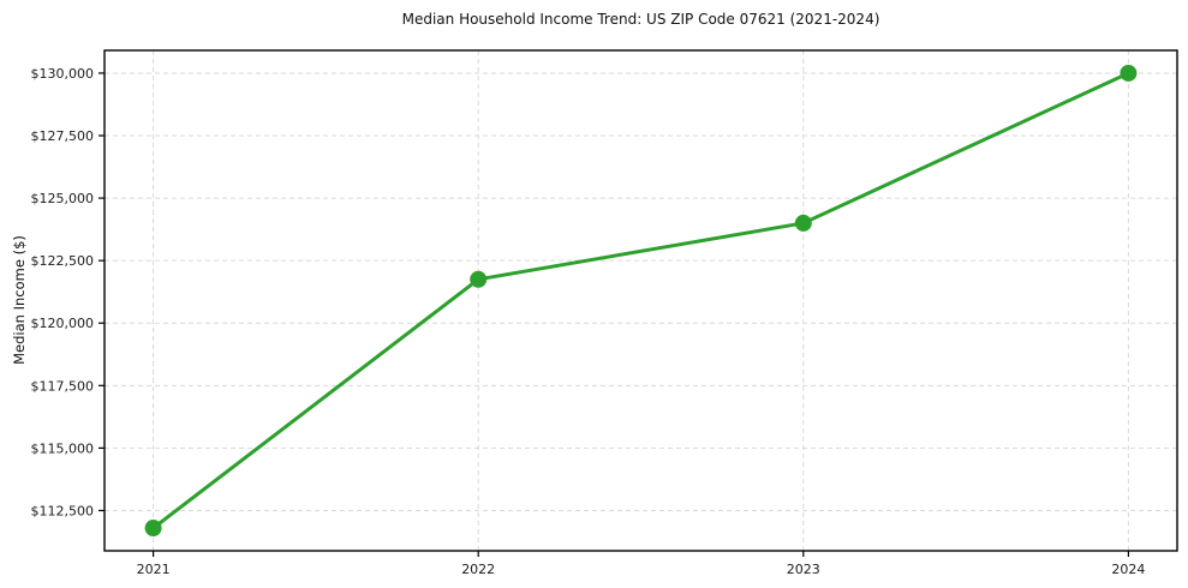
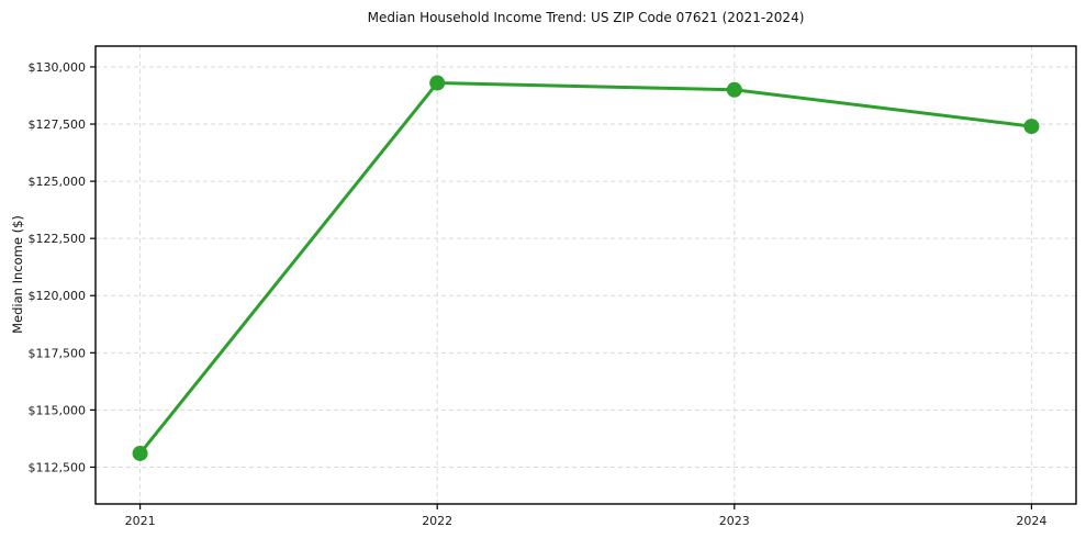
2021: $111800 -> $113100
2022: $121800 -> $129300
2023: $124000 -> $129000
2024: $130000 -> $127400
